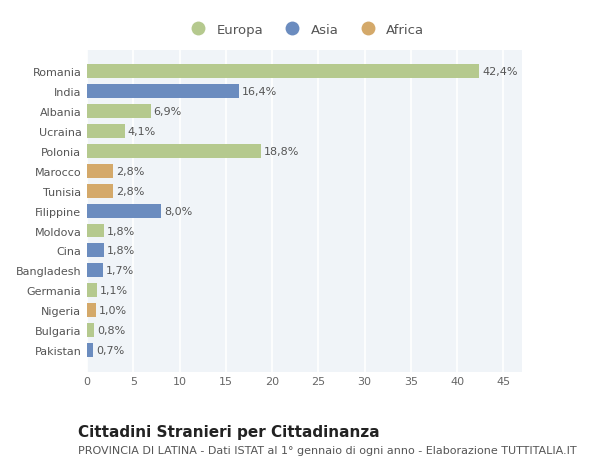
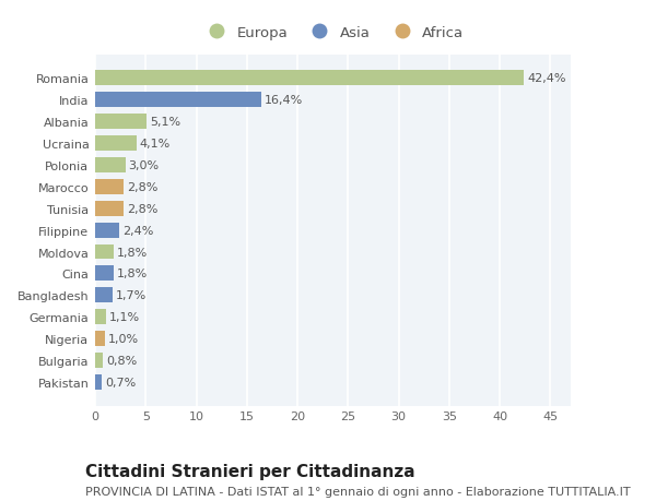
Albania: 6,9% -> 5,1%
Polonia: 18,8% -> 3,0%
Filippine: 8,0% -> 2,4%
